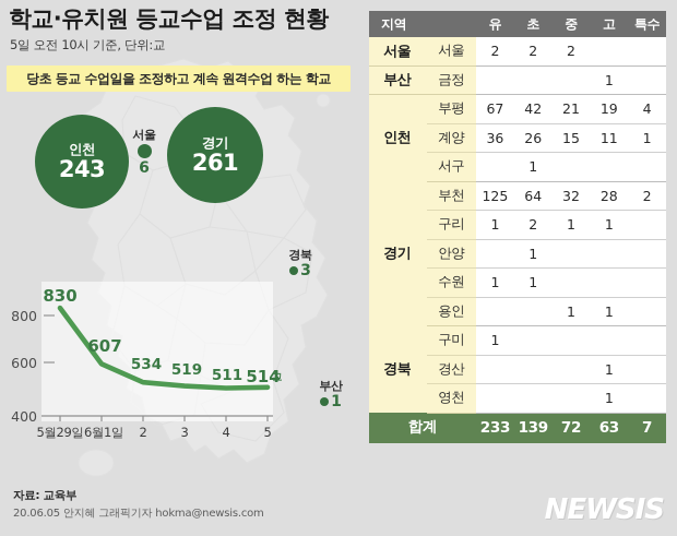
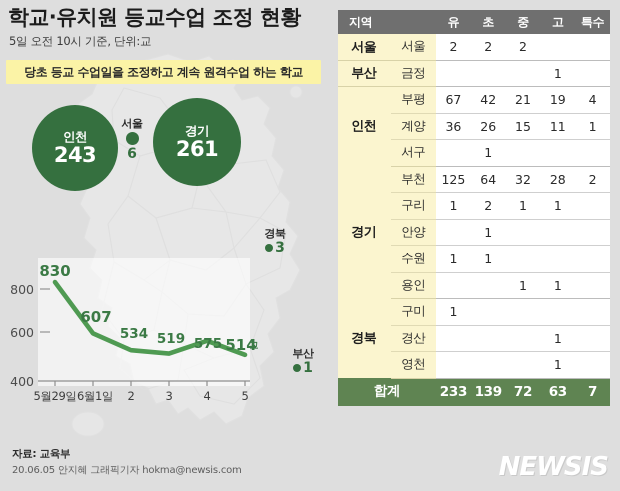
4: 511 -> 575
